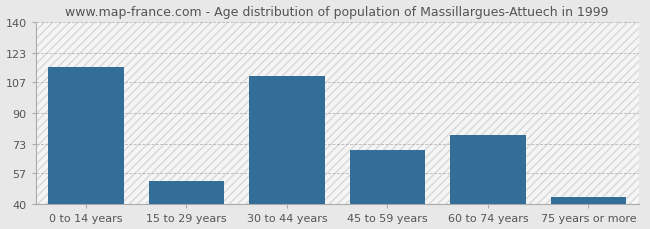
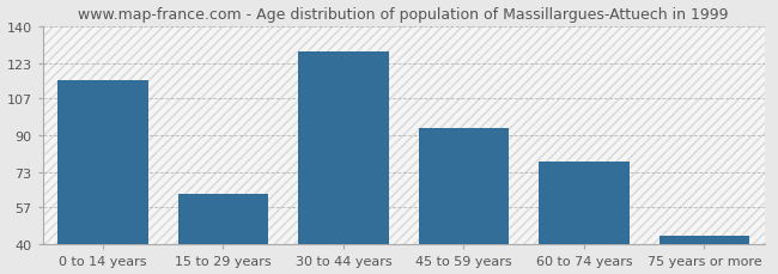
15 to 29 years: 53 -> 63
30 to 44 years: 110 -> 128
45 to 59 years: 70 -> 93
